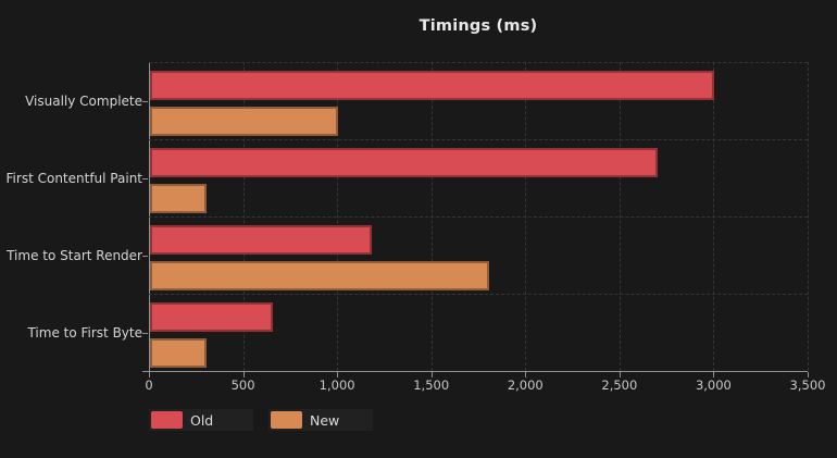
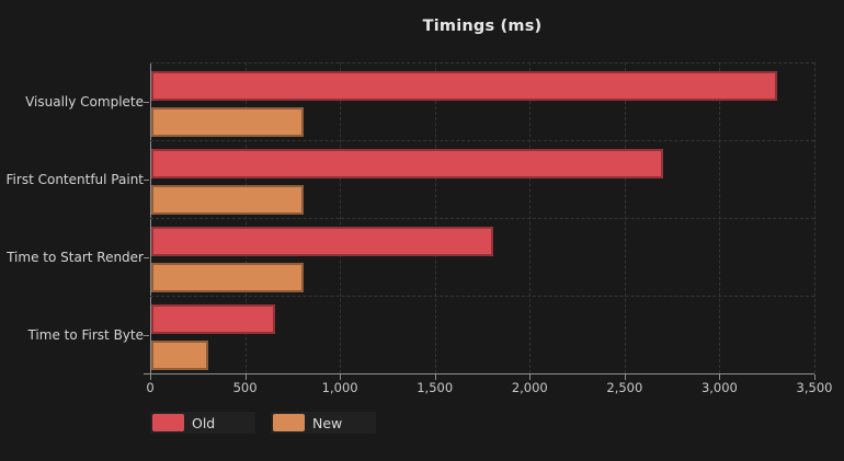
Old/Visually Complete: 3000 -> 3300
New/Visually Complete: 1000 -> 800
New/First Contentful Paint: 300 -> 800
Old/Time to Start Render: 1180 -> 1800
New/Time to Start Render: 1800 -> 800
